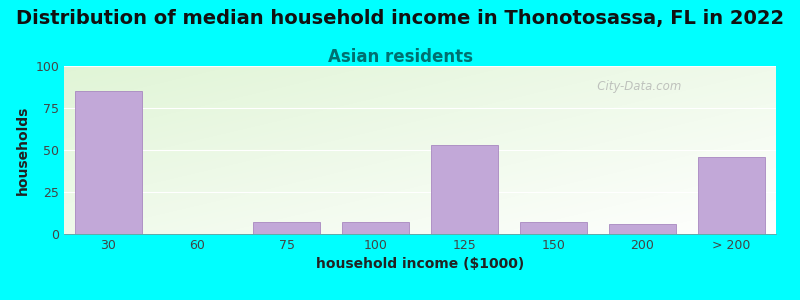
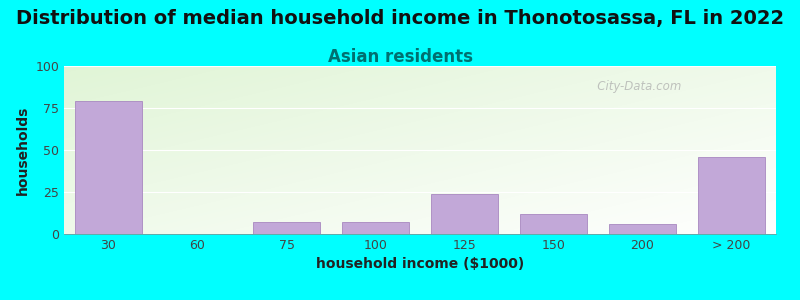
30: 85 -> 79
125: 53 -> 24
150: 7 -> 12
